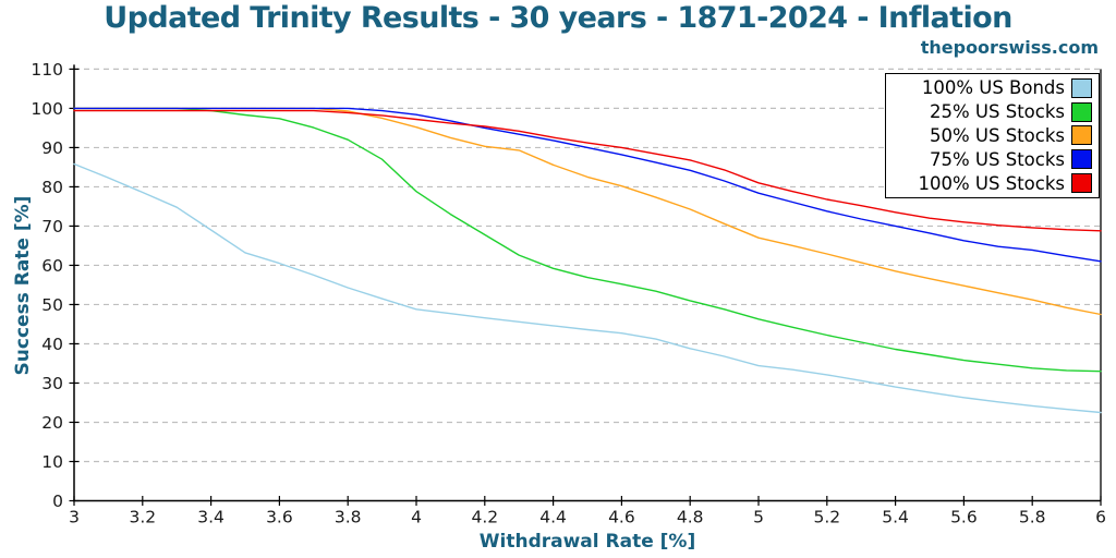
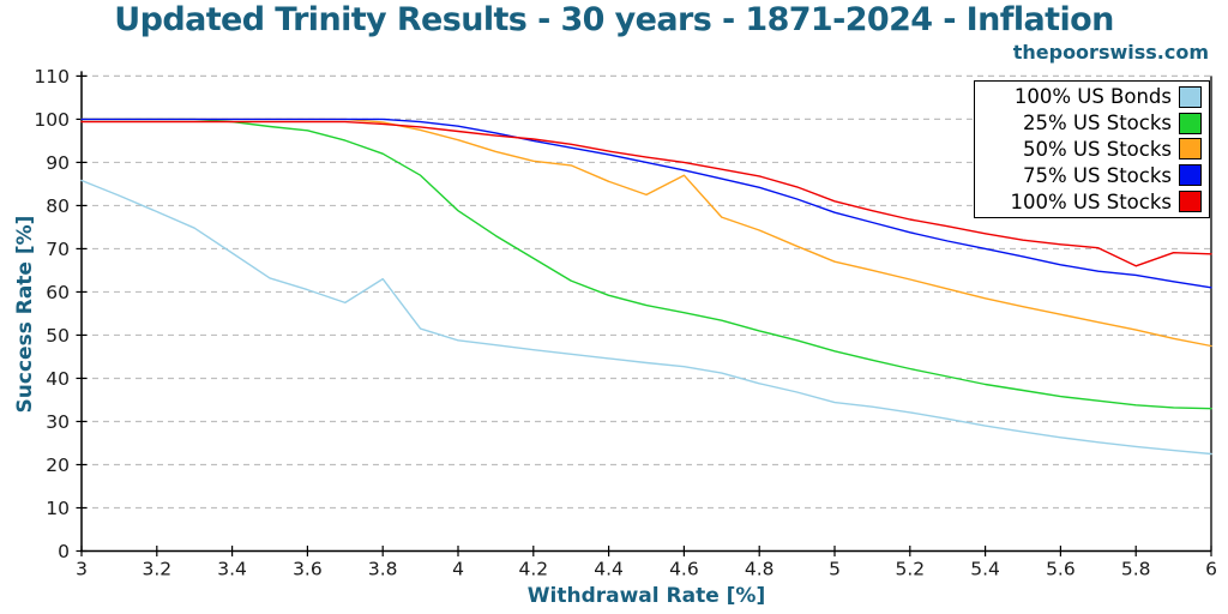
100% US Bonds/3.8: 54 -> 63
50% US Stocks/4.6: 80 -> 87
100% US Stocks/5.8: 70 -> 66
